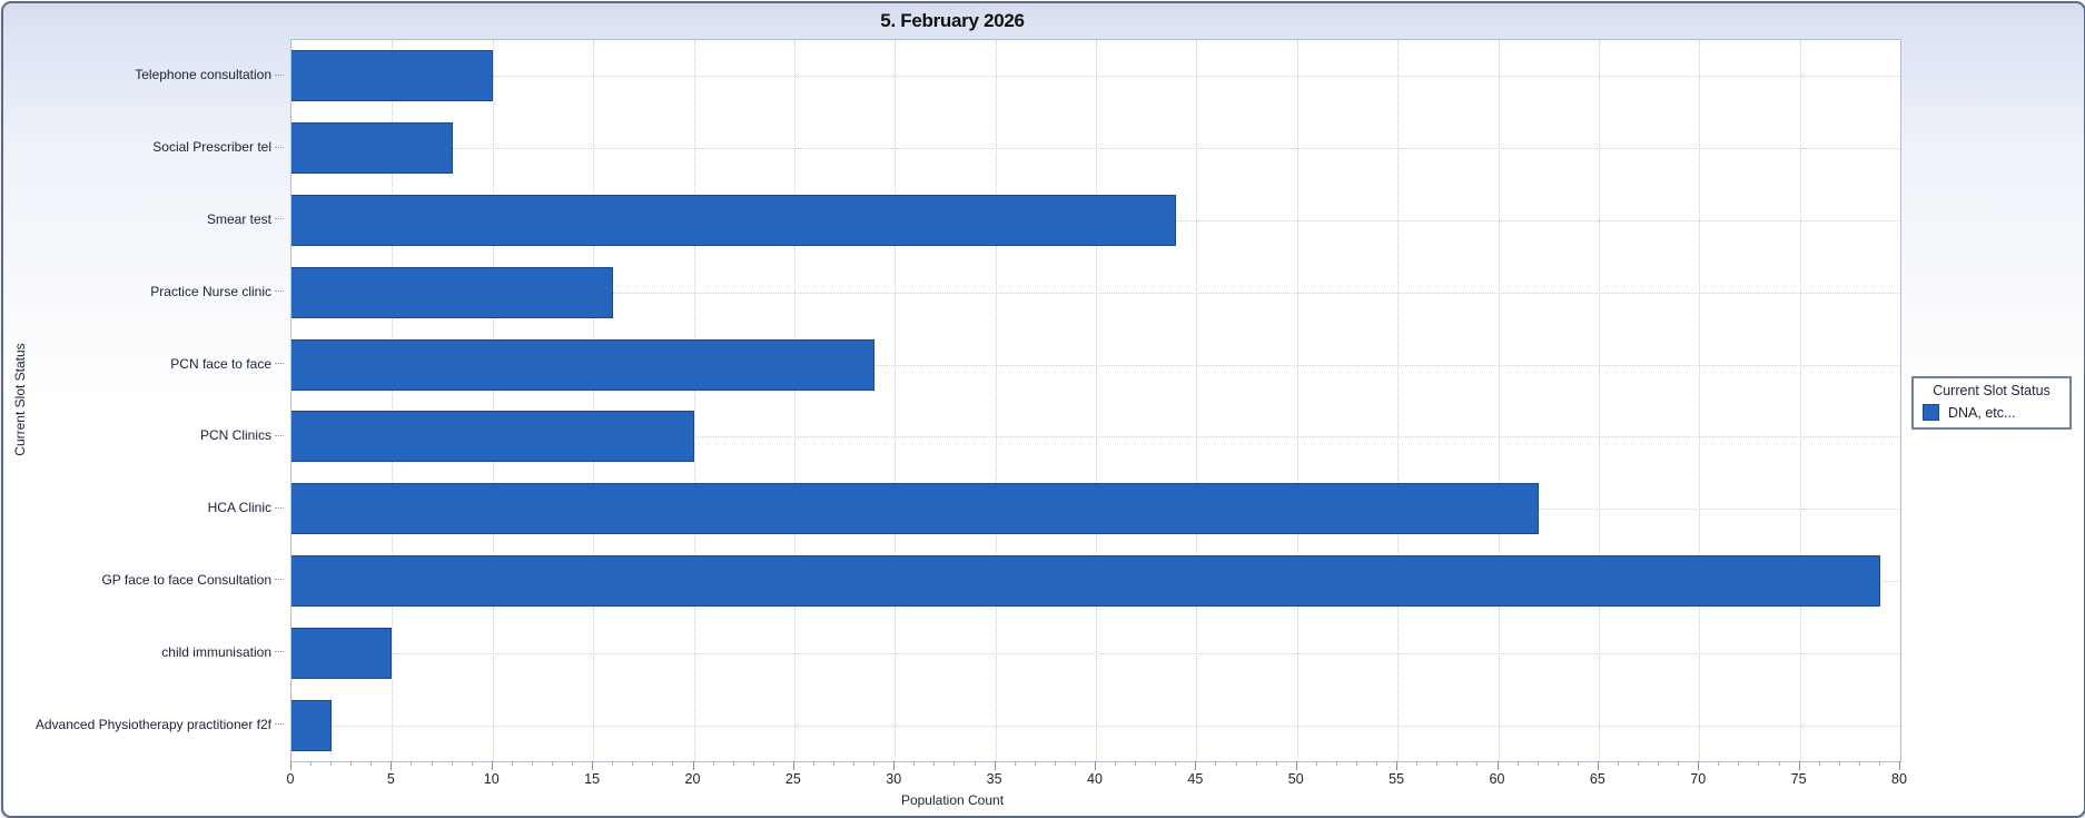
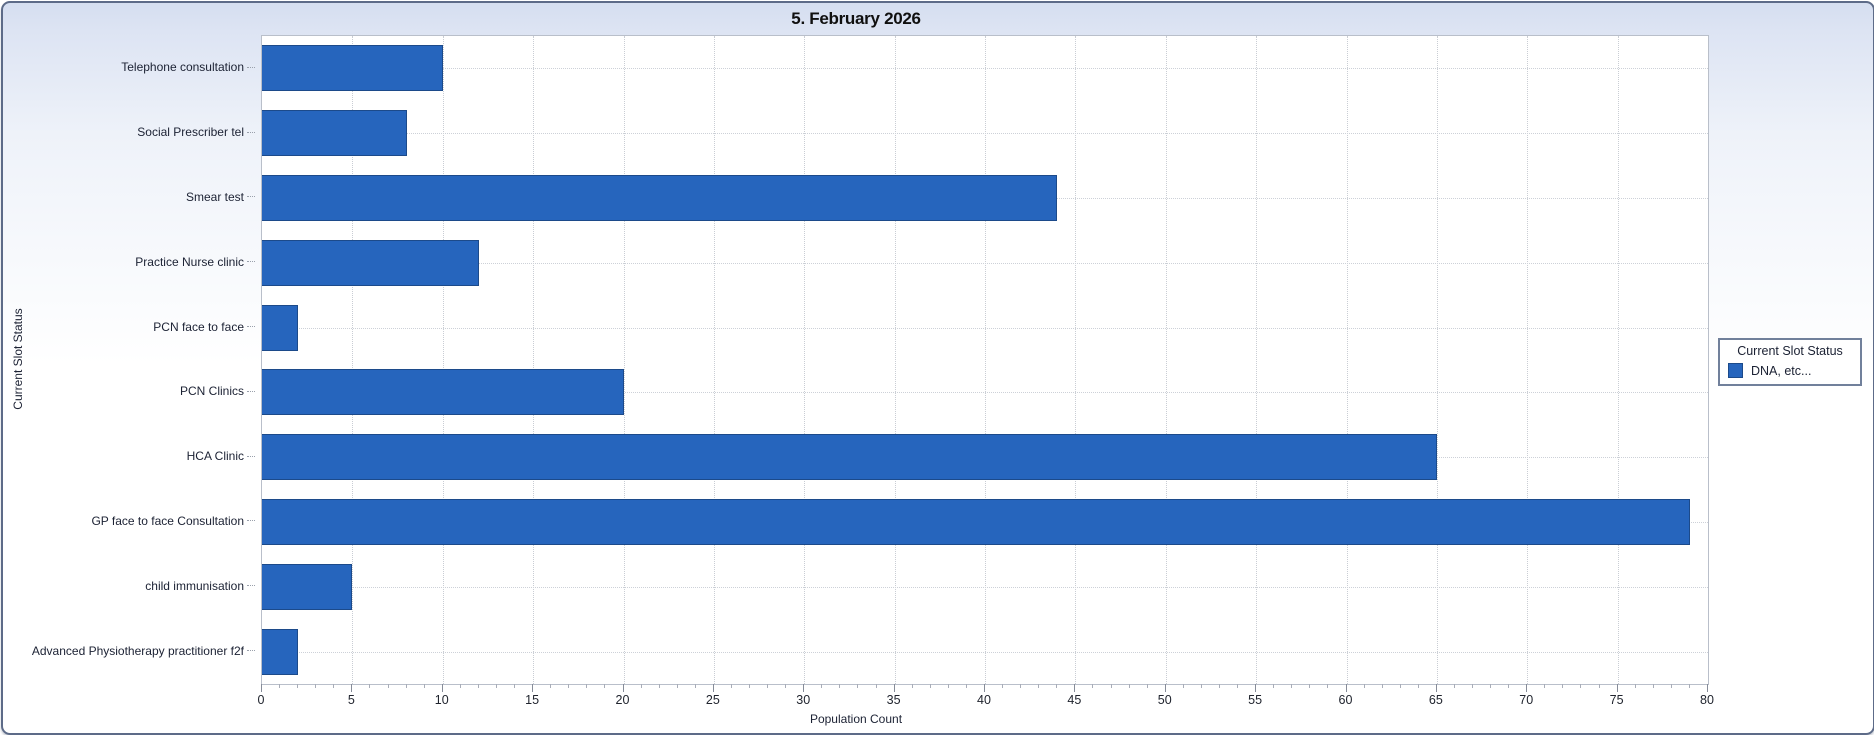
Practice Nurse clinic: 16 -> 12
PCN face to face: 29 -> 2
HCA Clinic: 62 -> 65
